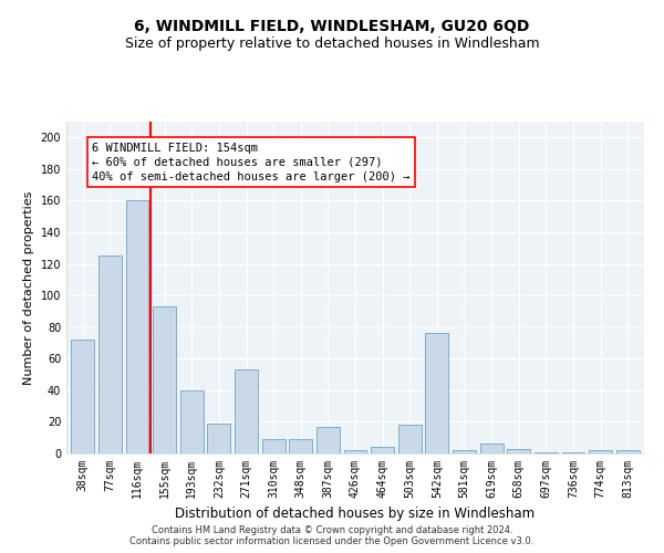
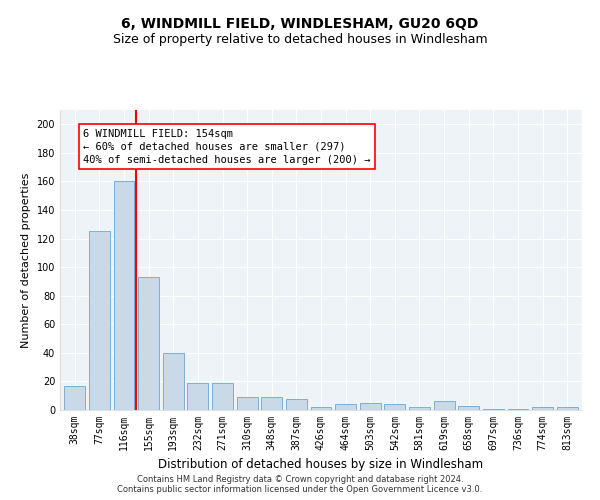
38sqm: 72 -> 17
271sqm: 53 -> 19
387sqm: 17 -> 8
503sqm: 18 -> 5
542sqm: 76 -> 4
